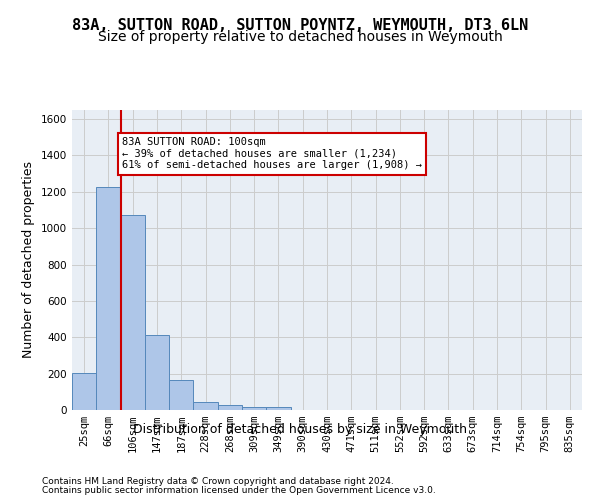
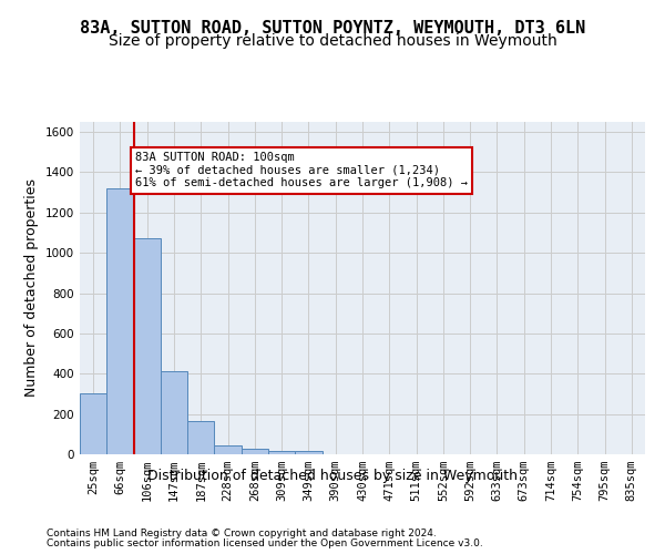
25sqm: 200 -> 300
66sqm: 1220 -> 1320
